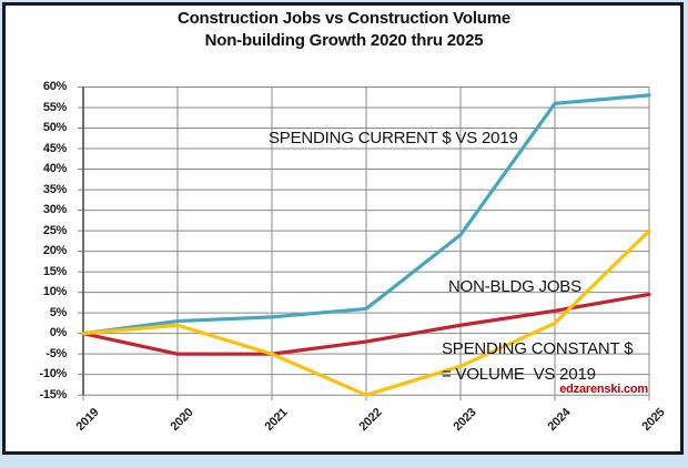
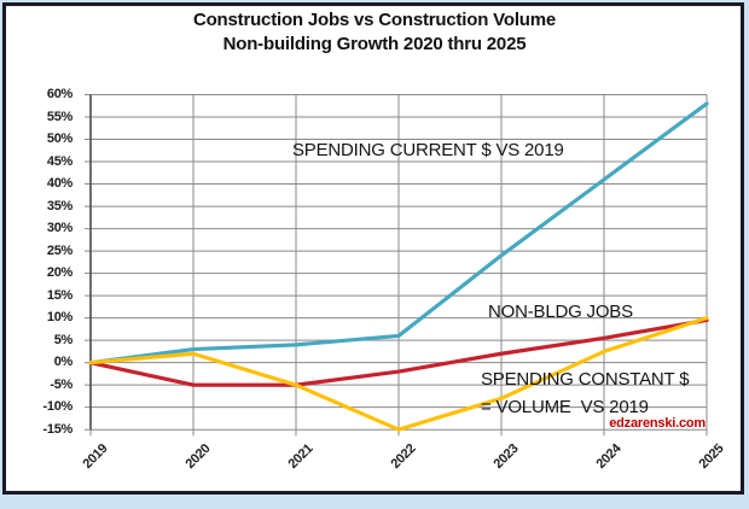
SPENDING CURRENT $ VS 2019/2024: 56% -> 41%
SPENDING CONSTANT $ = VOLUME VS 2019/2025: 25% -> 10%
